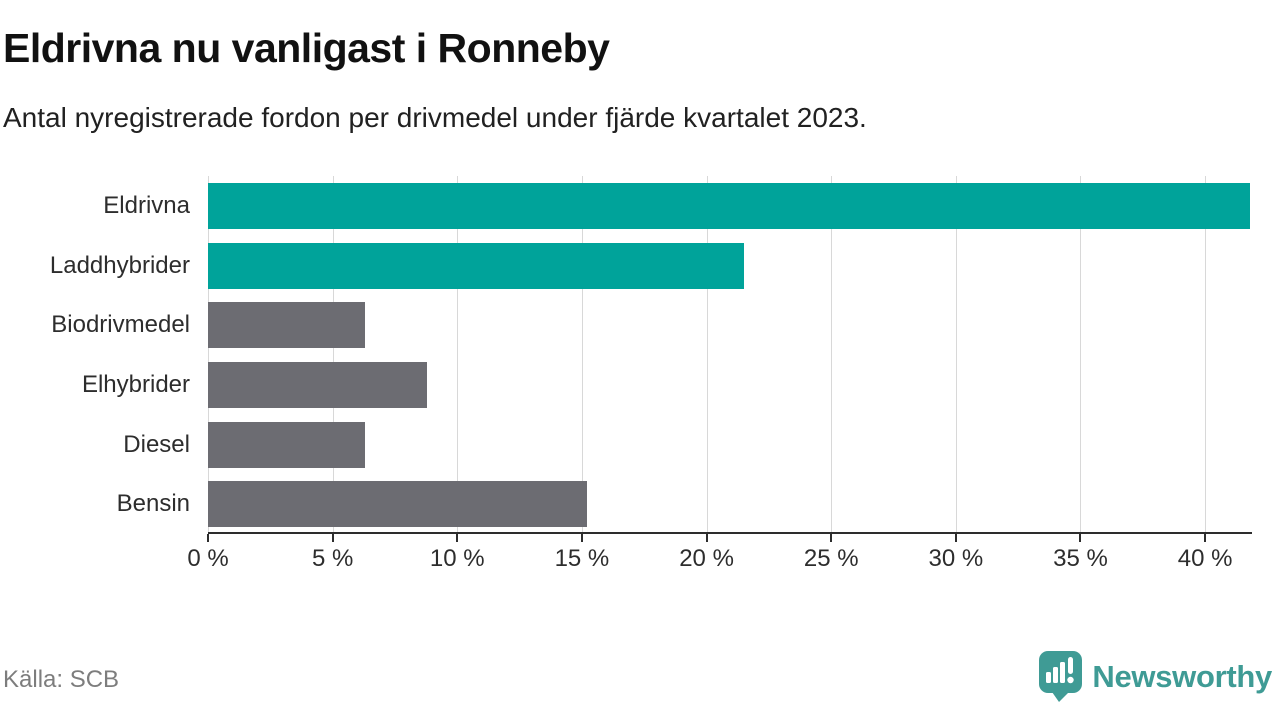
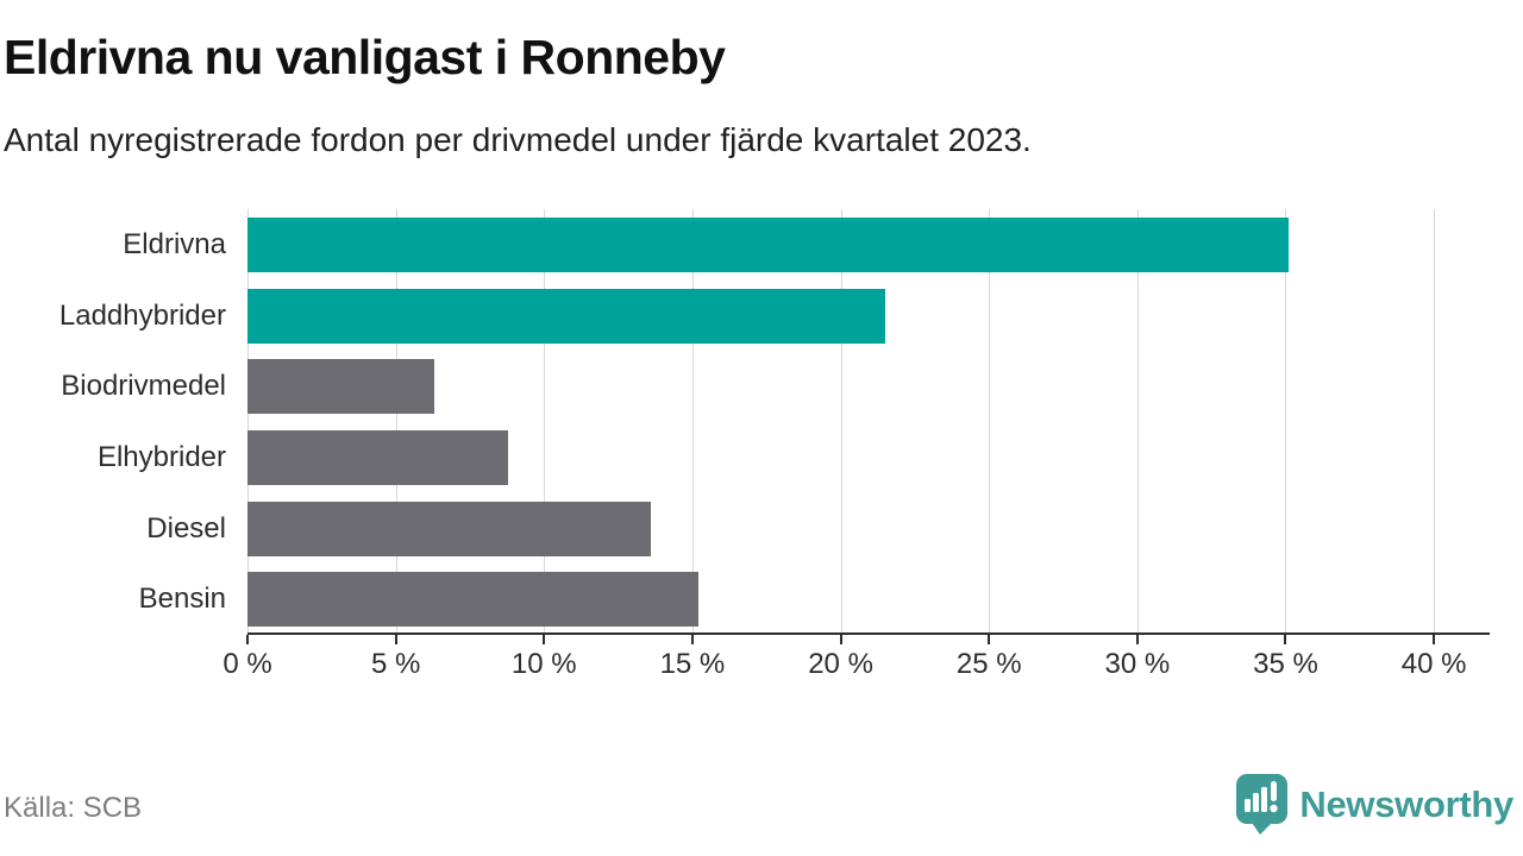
Eldrivna: 41.8% -> 35.1%
Diesel: 6.3% -> 13.6%
